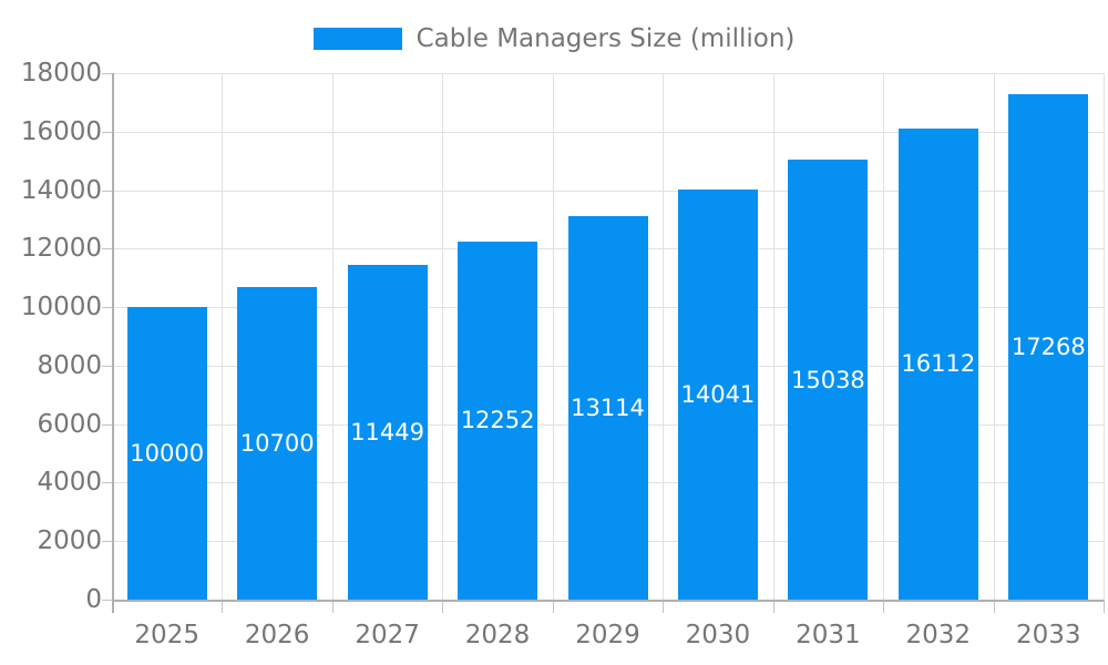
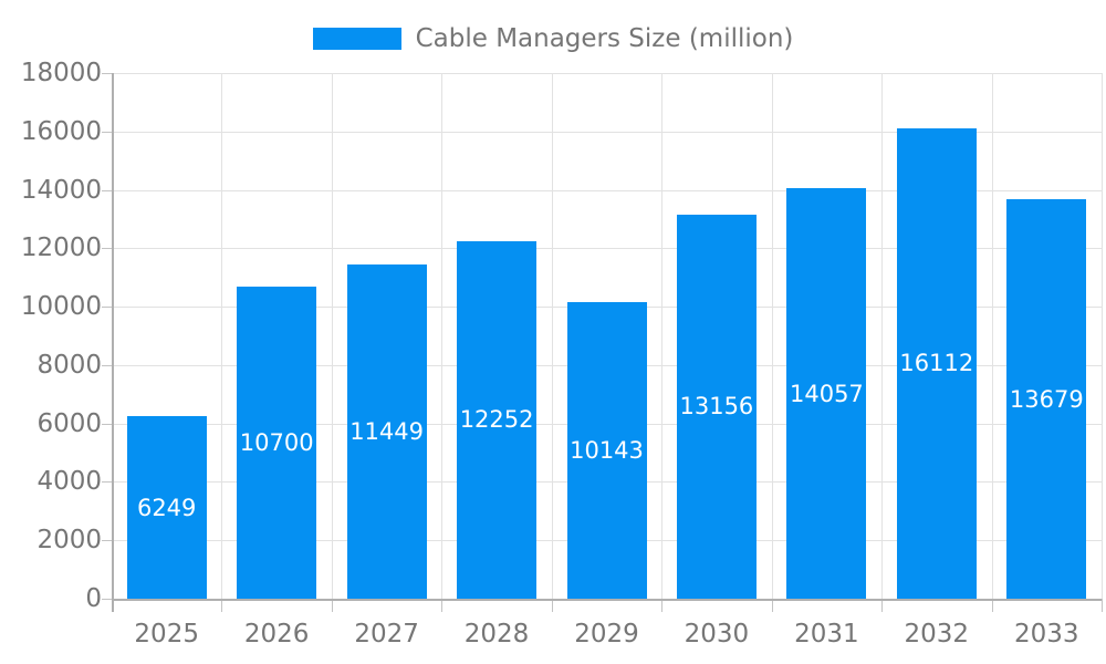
2025: 10000 -> 6249
2029: 13114 -> 10143
2030: 14041 -> 13156
2031: 15038 -> 14057
2033: 17268 -> 13679
